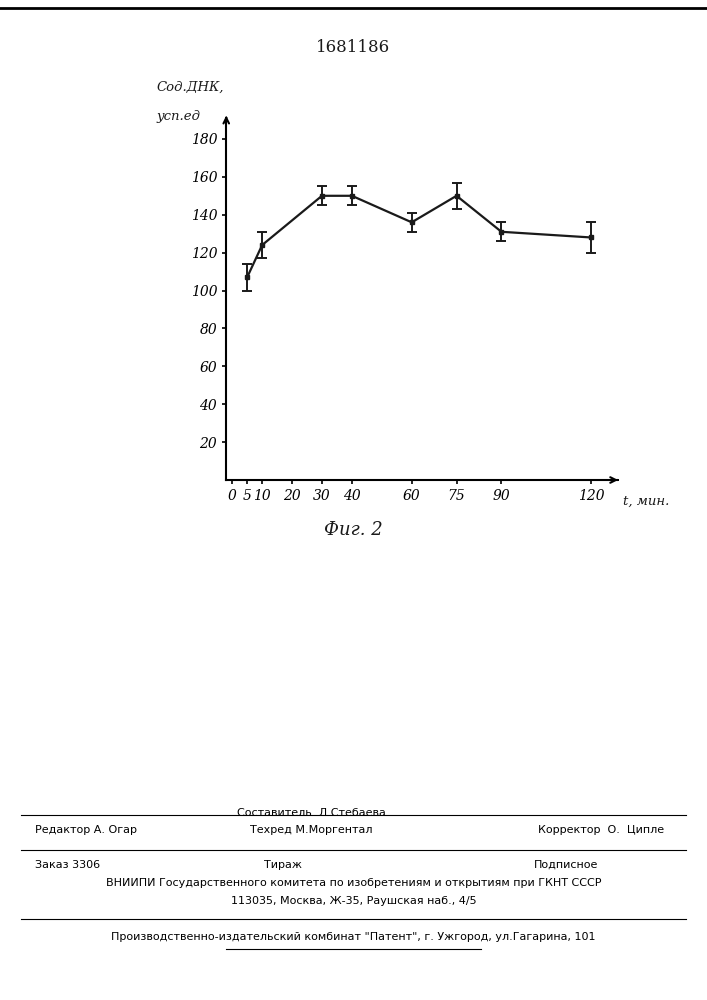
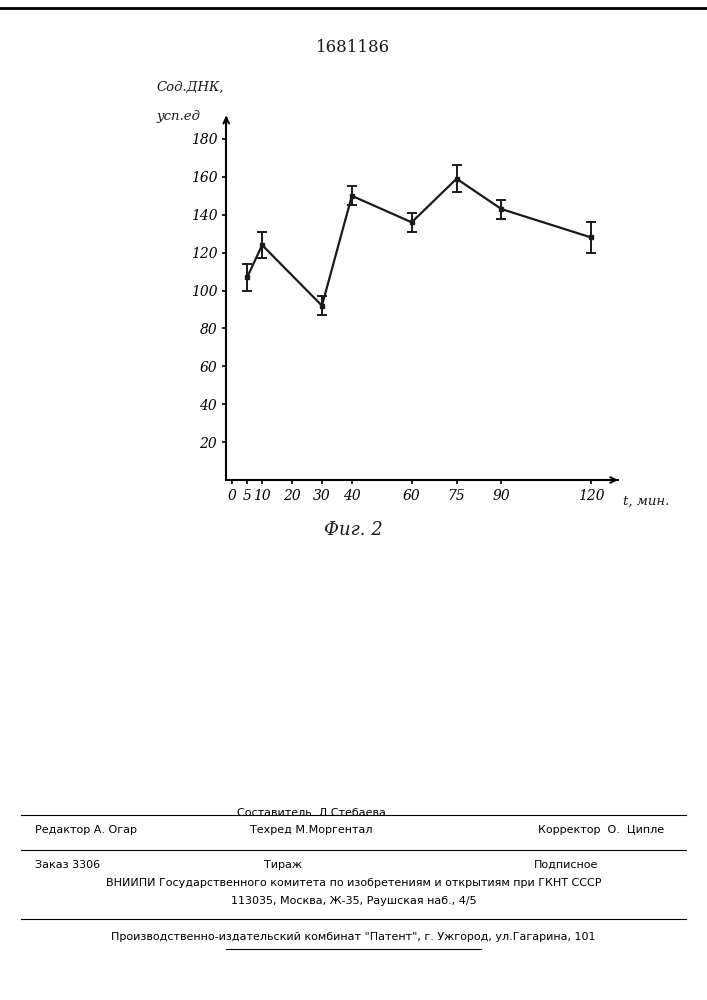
30: 150 -> 92
75: 150 -> 159
90: 131 -> 143
